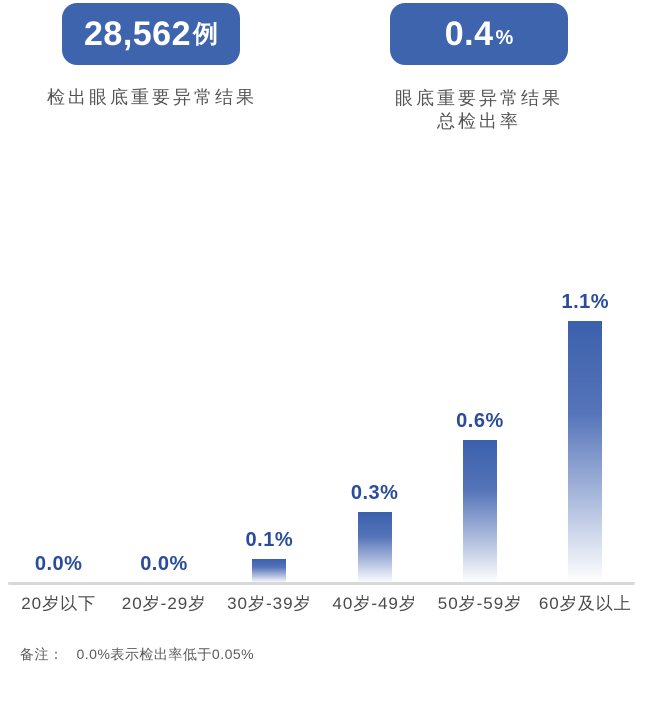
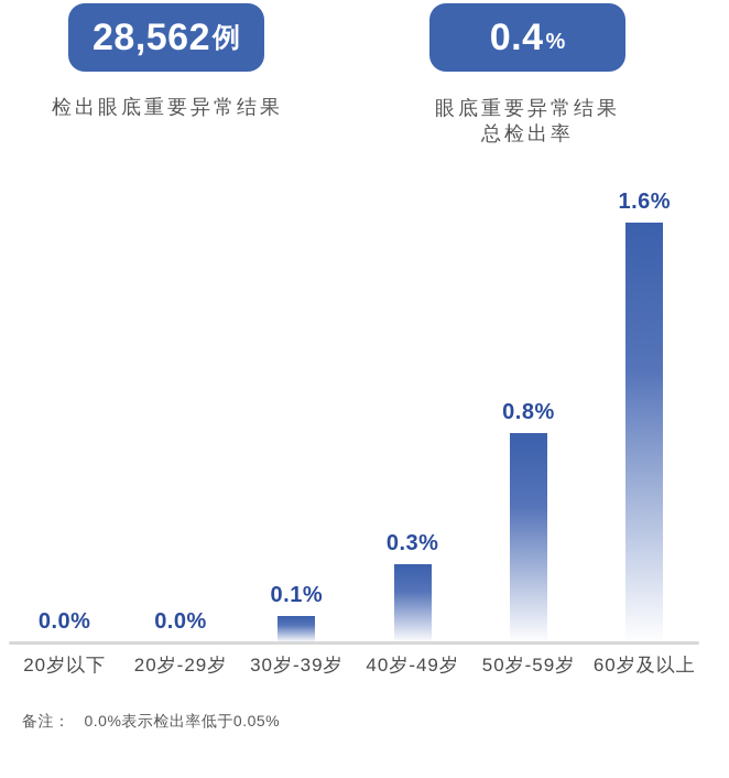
50岁-59岁: 0.6% -> 0.8%
60岁及以上: 1.1% -> 1.6%
